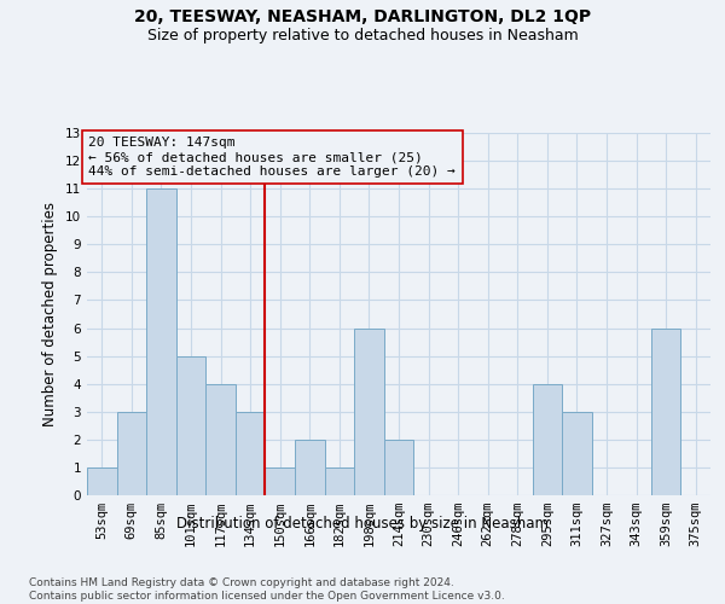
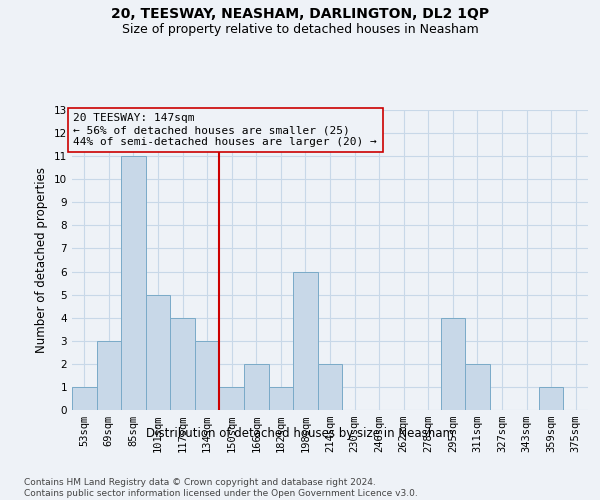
311sqm: 3 -> 2
359sqm: 6 -> 1
